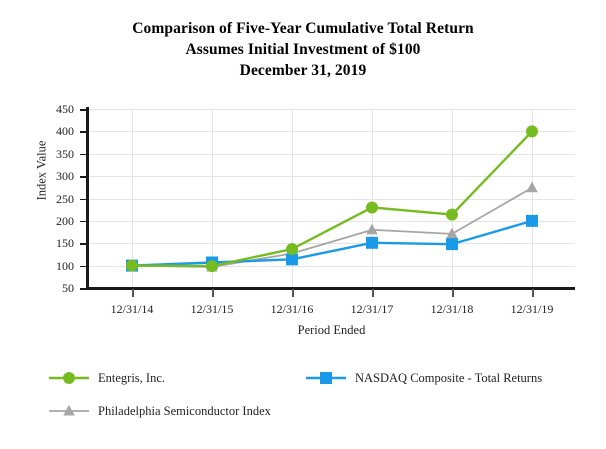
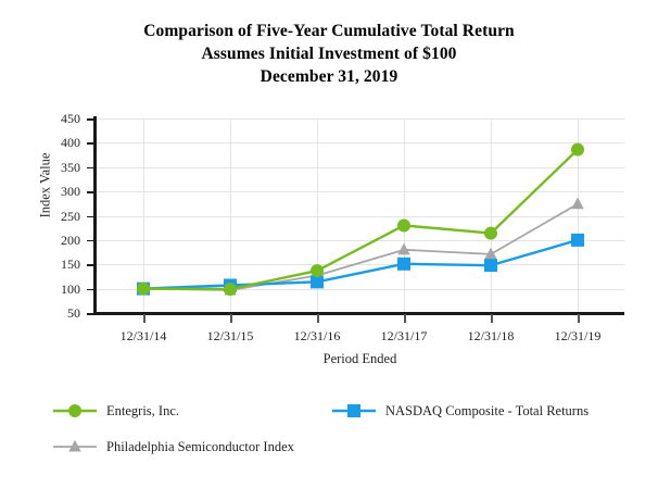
Entegris, Inc./12/31/19: 400 -> 390
